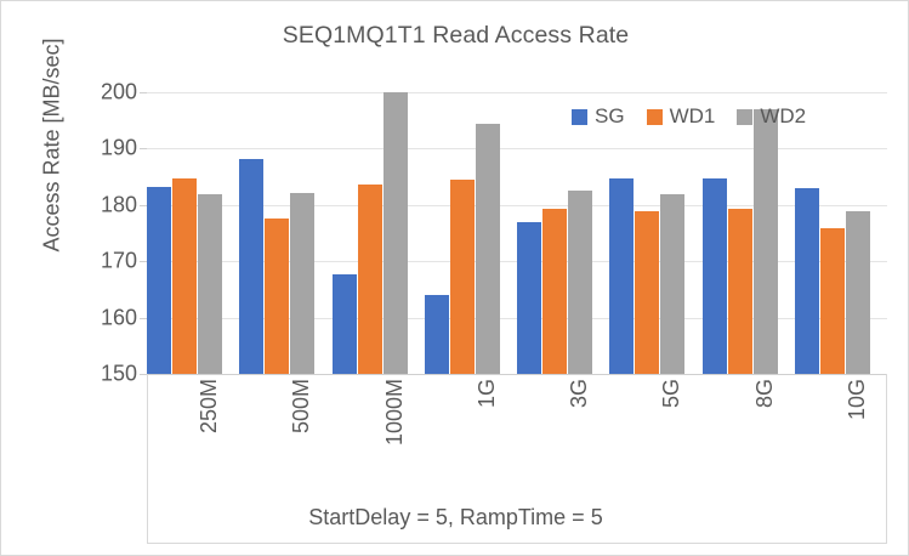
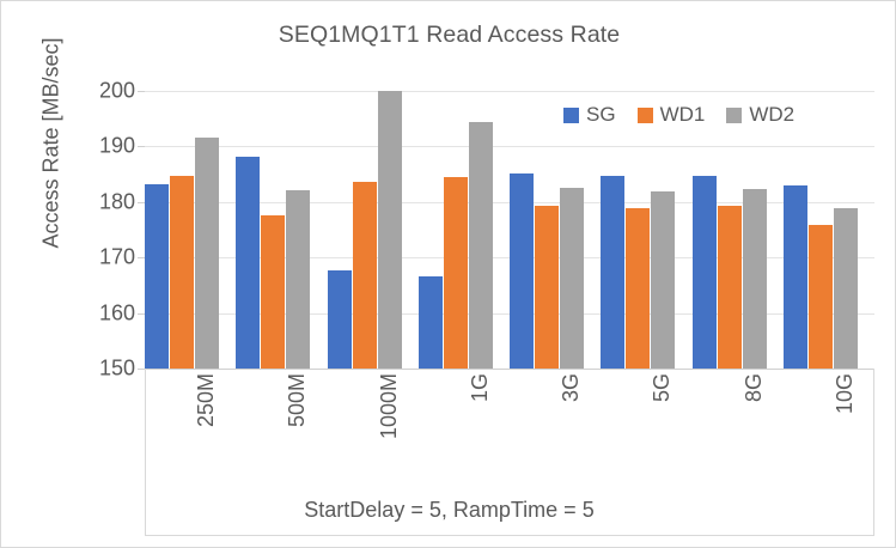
WD2/250M: 182 -> 192
SG/1G: 164 -> 167
SG/3G: 177 -> 185
WD2/8G: 197 -> 182
